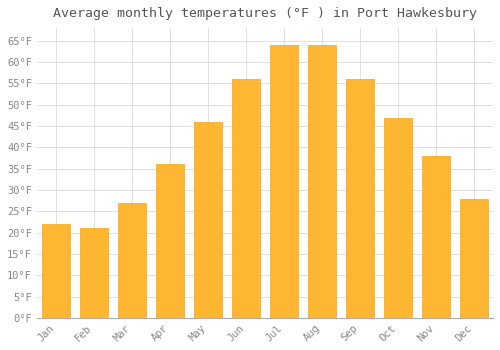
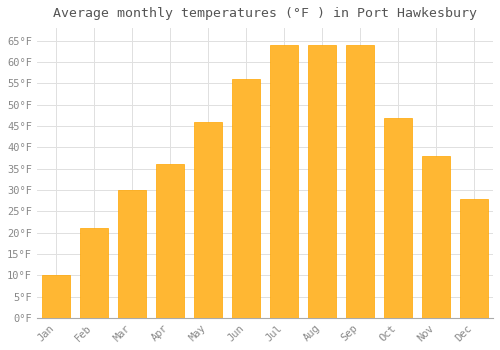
Jan: 22°F -> 10°F
Mar: 27°F -> 30°F
Sep: 56°F -> 64°F
